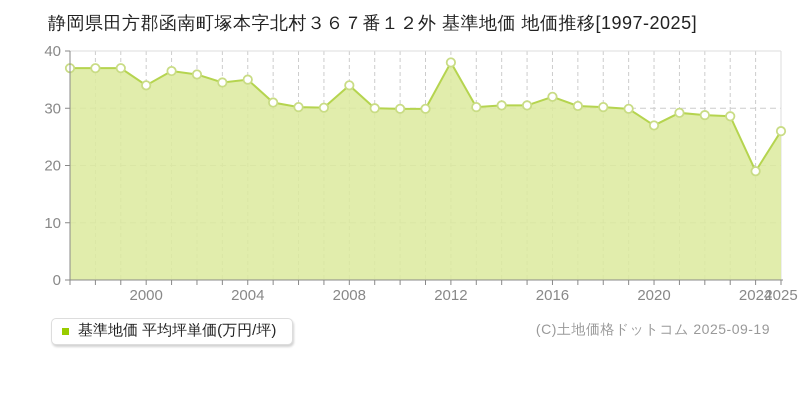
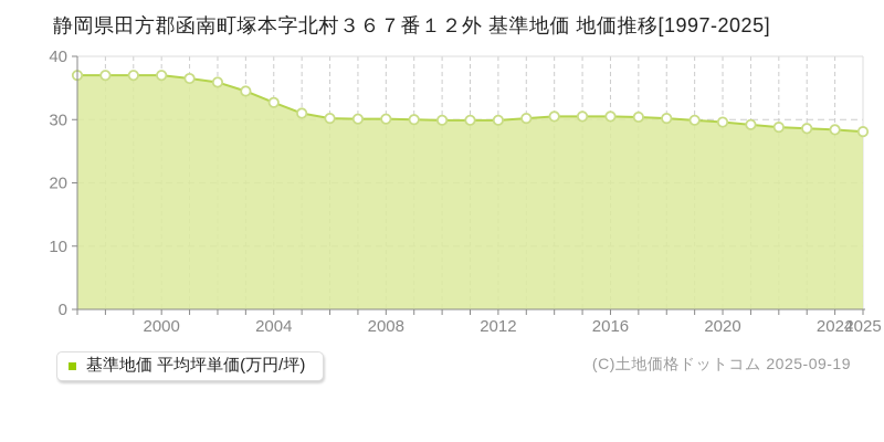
2000: 34 -> 37
2004: 35 -> 33
2008: 34 -> 30
2012: 38 -> 30
2016: 32 -> 30
2020: 27 -> 30
2024: 19 -> 28
2025: 26 -> 28
